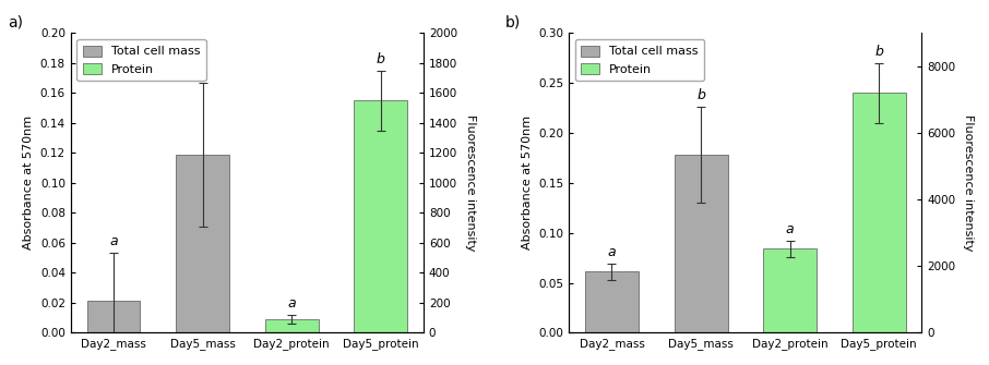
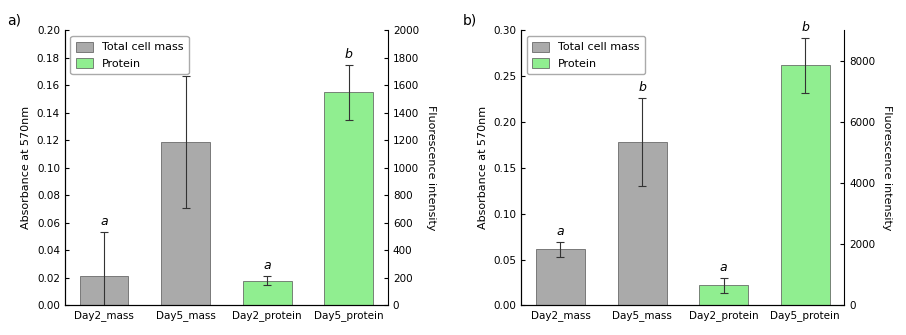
a)/Day2_protein: 0.009 -> 0.018
b)/Day2_protein: 0.084 -> 0.022
b)/Day5_protein: 0.240 -> 0.262
